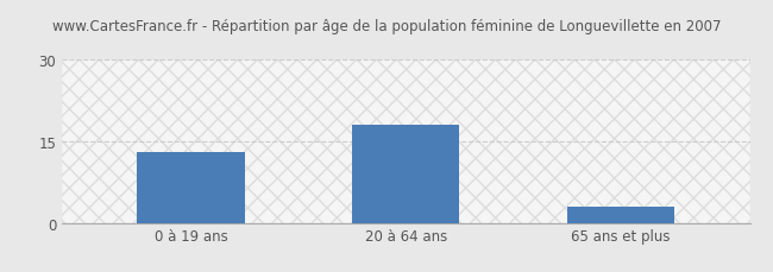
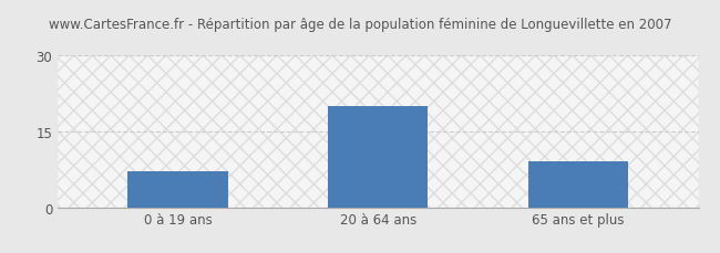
0 à 19 ans: 13 -> 7
20 à 64 ans: 18 -> 20
65 ans et plus: 3 -> 9
